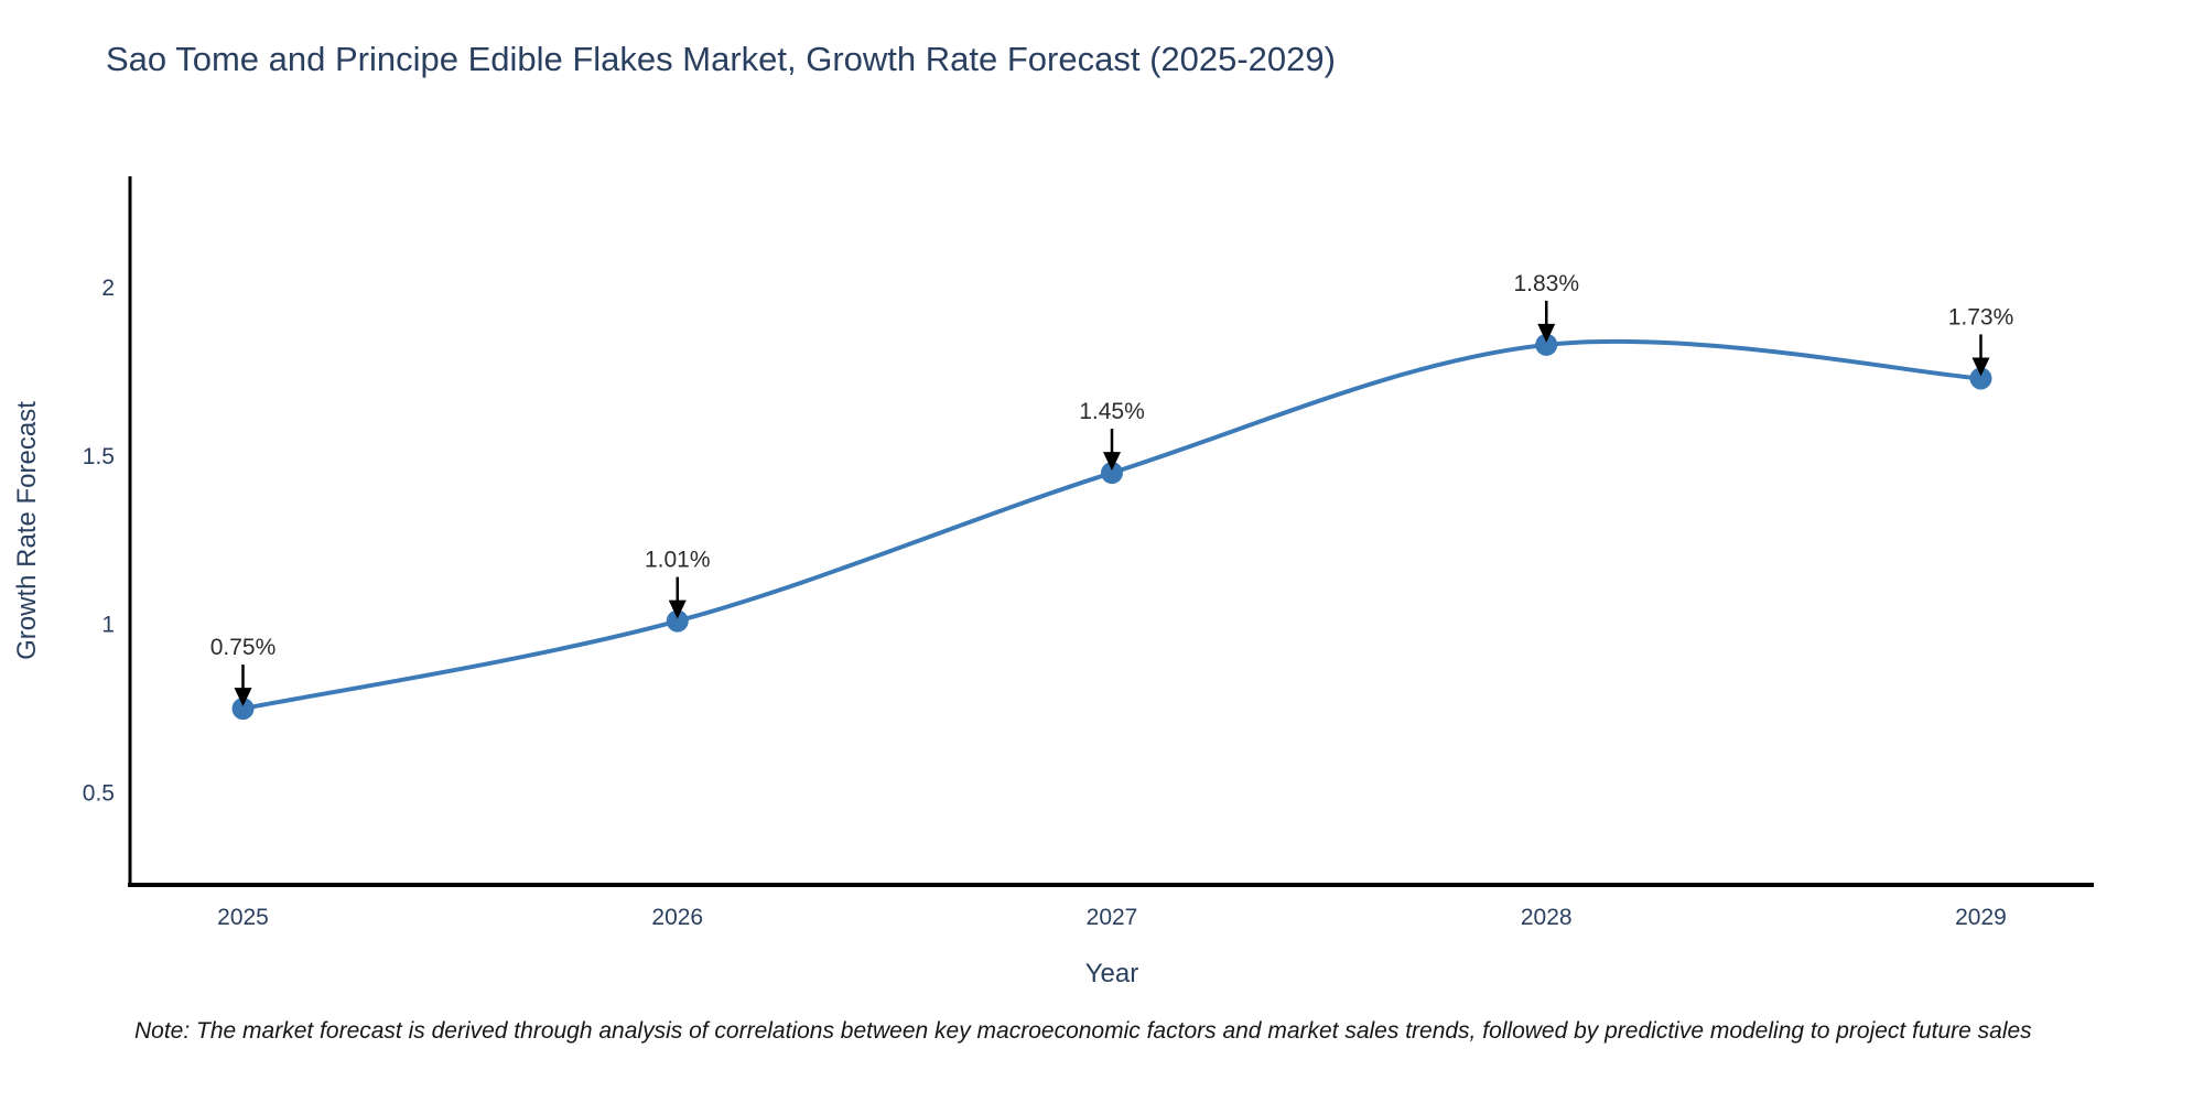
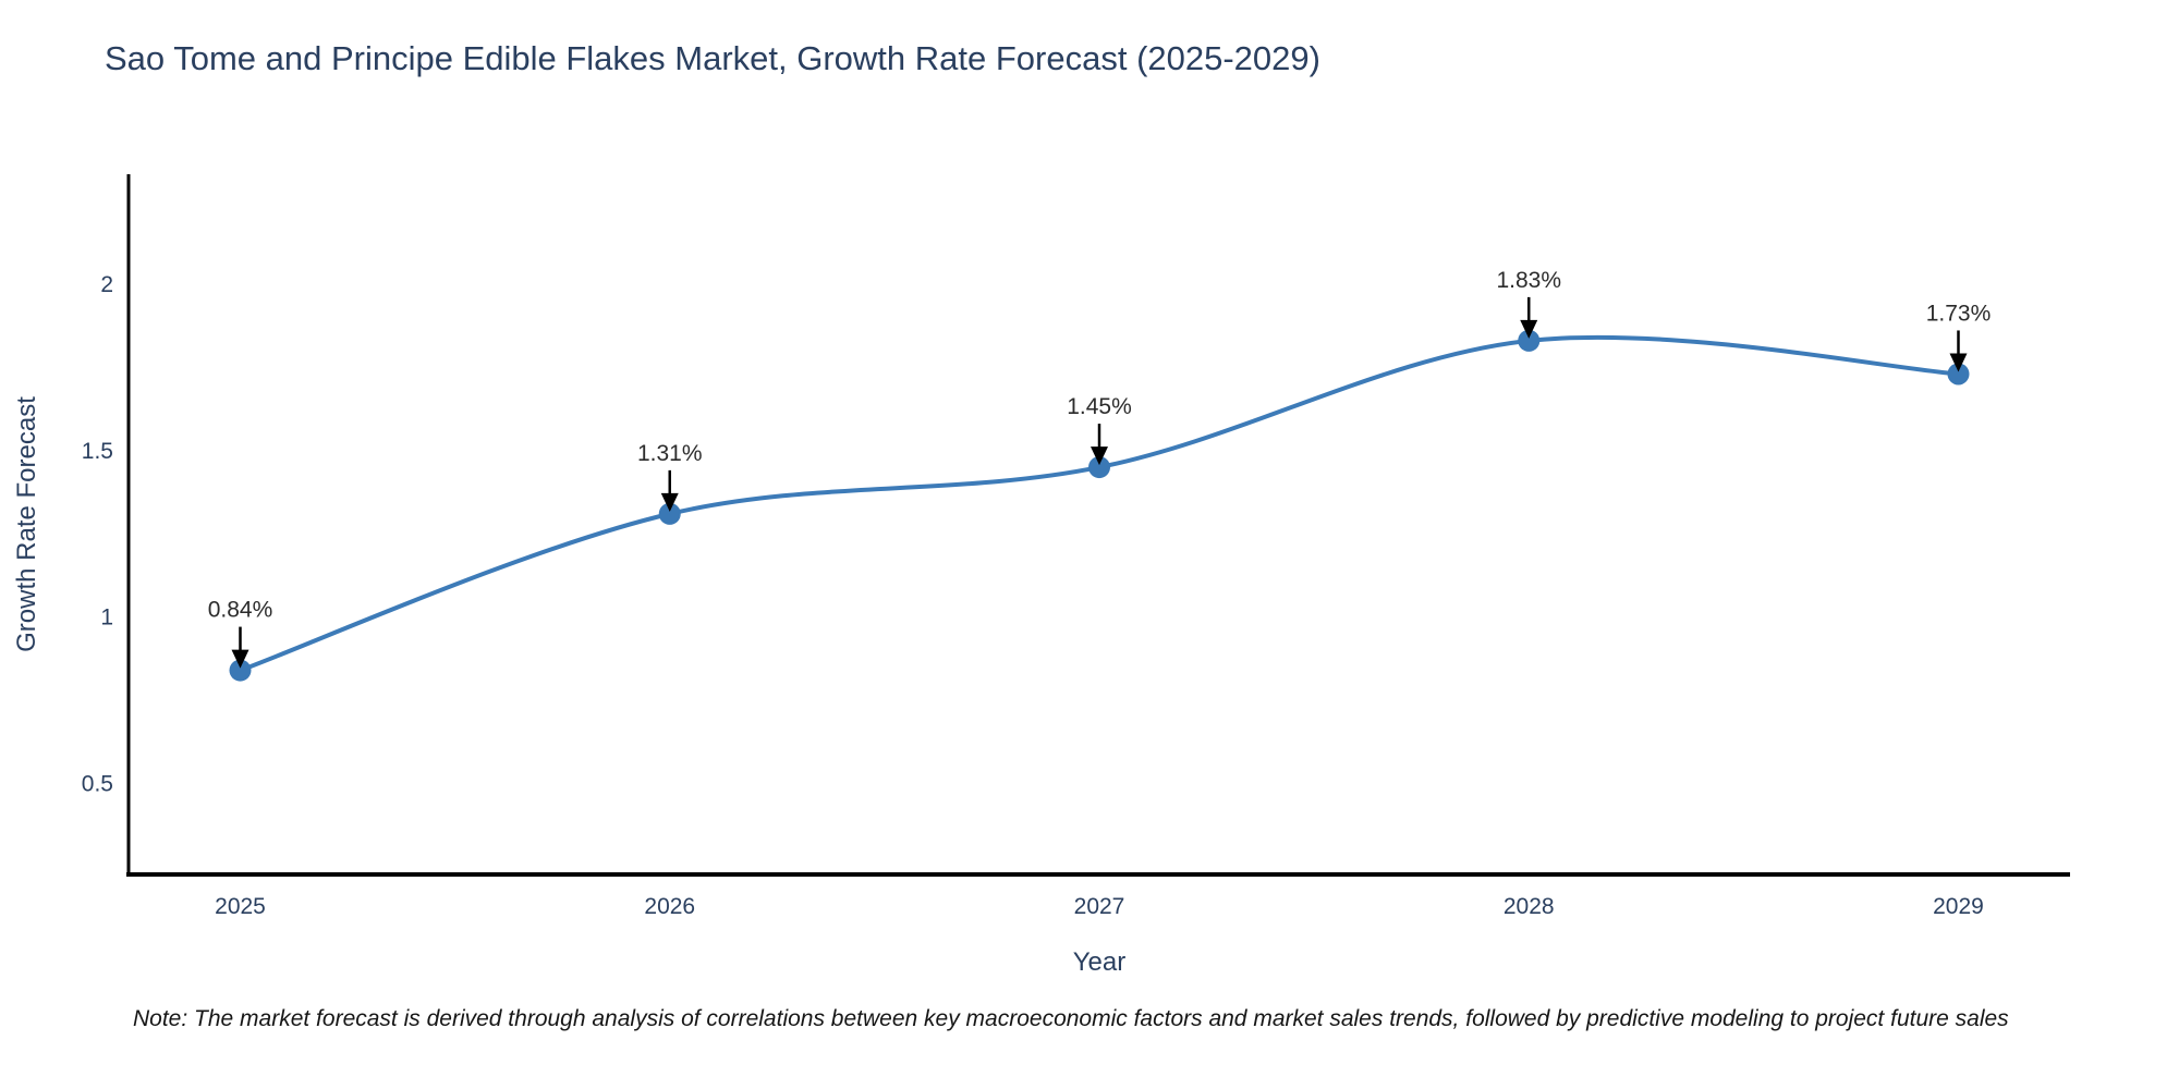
2025: 0.75% -> 0.84%
2026: 1.01% -> 1.31%
